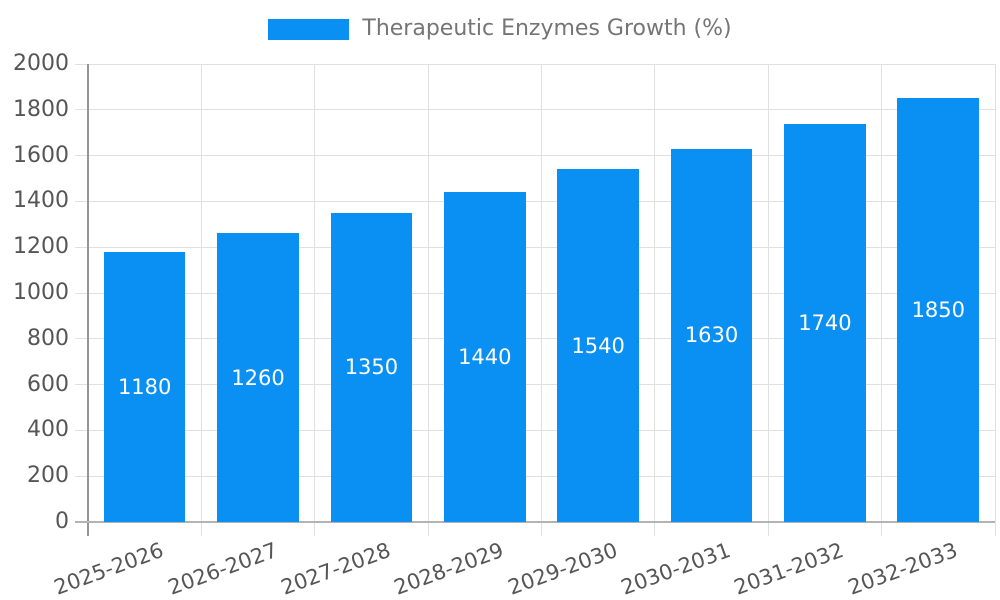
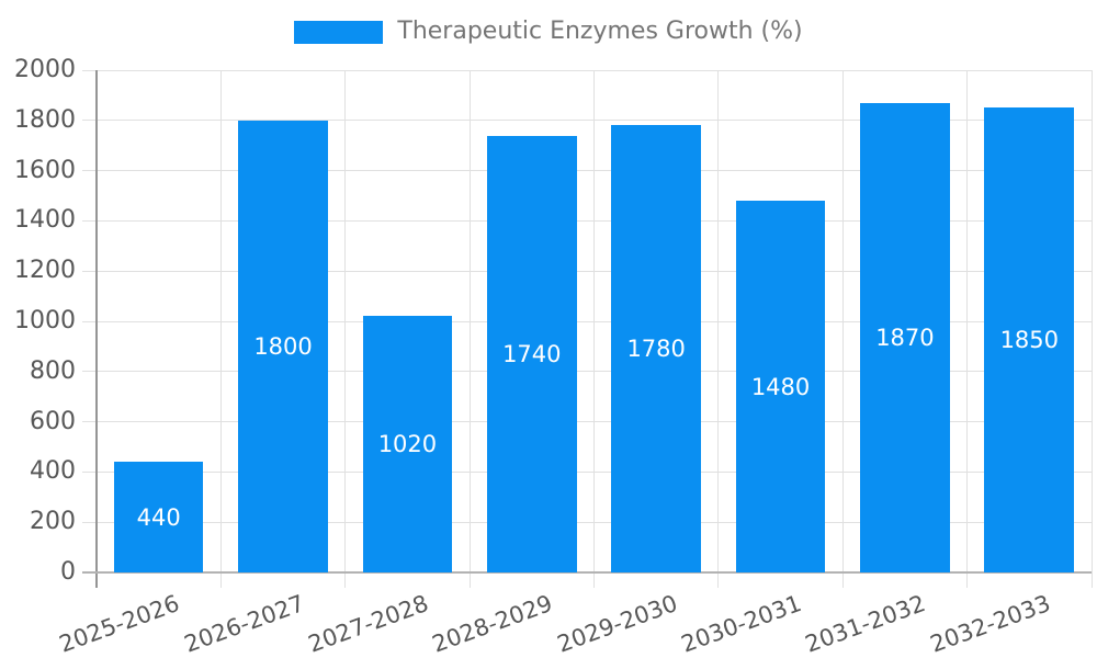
2025-2026: 1180 -> 440
2026-2027: 1260 -> 1800
2027-2028: 1350 -> 1020
2028-2029: 1440 -> 1740
2029-2030: 1540 -> 1780
2030-2031: 1630 -> 1480
2031-2032: 1740 -> 1870
